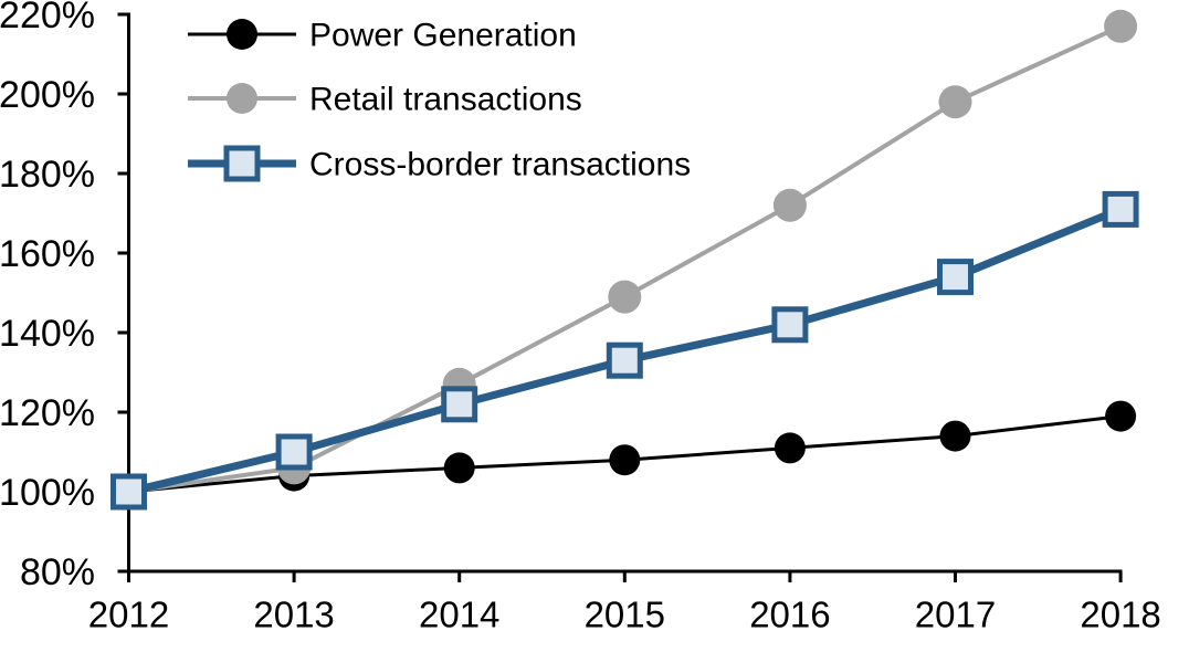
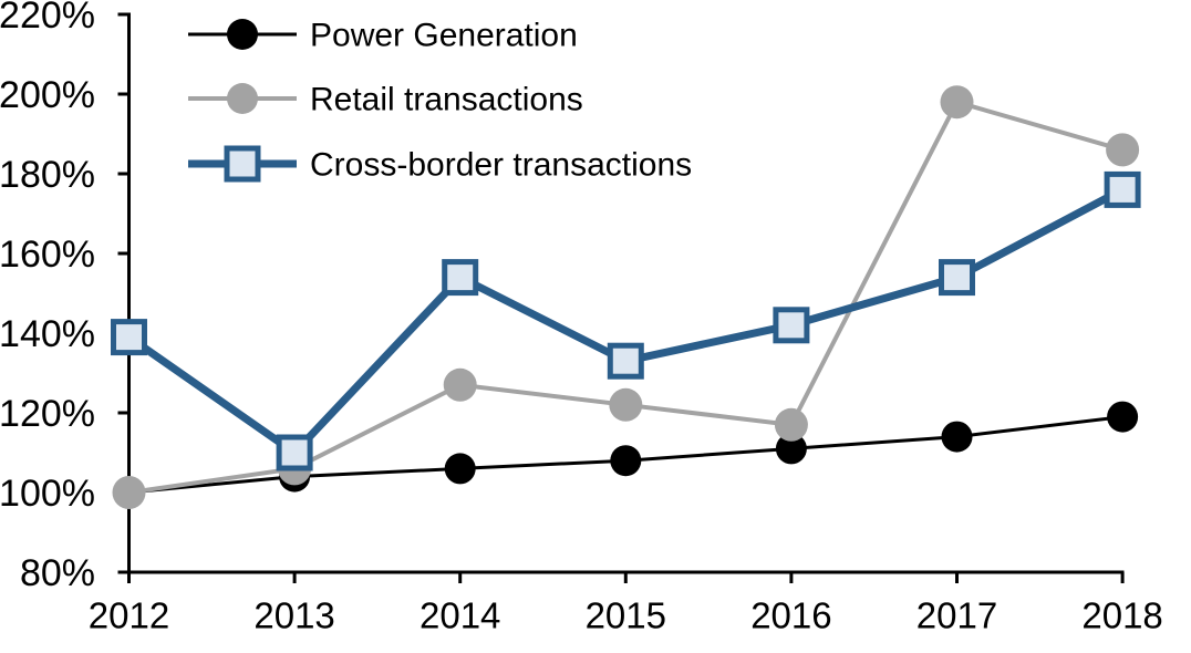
Cross-border transactions/2012: 100% -> 139%
Cross-border transactions/2014: 122% -> 154%
Retail transactions/2015: 149% -> 122%
Retail transactions/2016: 172% -> 117%
Retail transactions/2018: 217% -> 186%
Cross-border transactions/2018: 171% -> 176%
